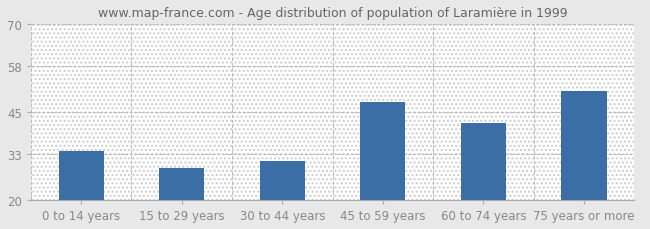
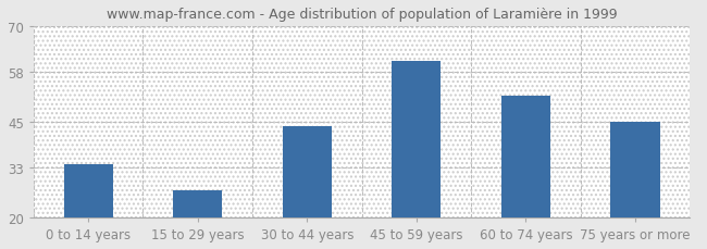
15 to 29 years: 29 -> 27
30 to 44 years: 31 -> 44
45 to 59 years: 48 -> 61
60 to 74 years: 42 -> 52
75 years or more: 51 -> 45
